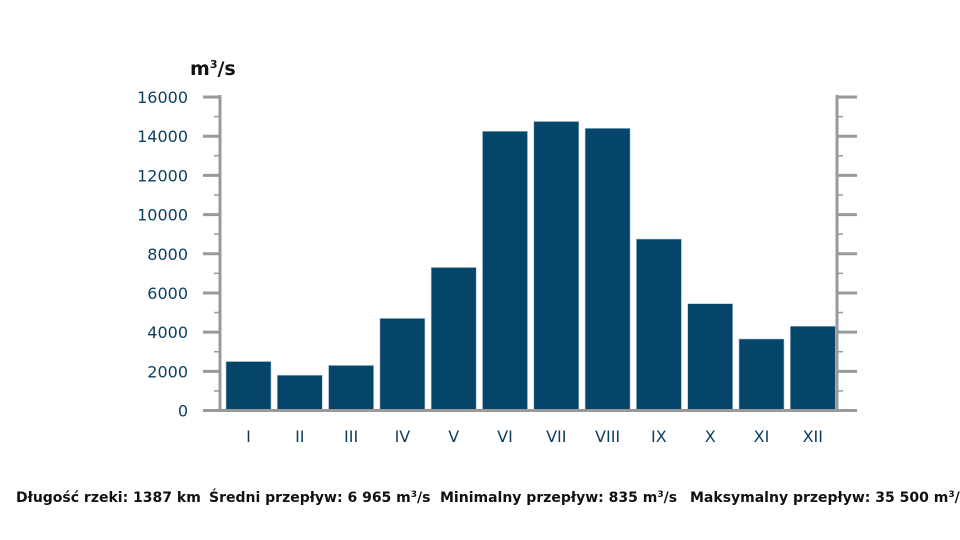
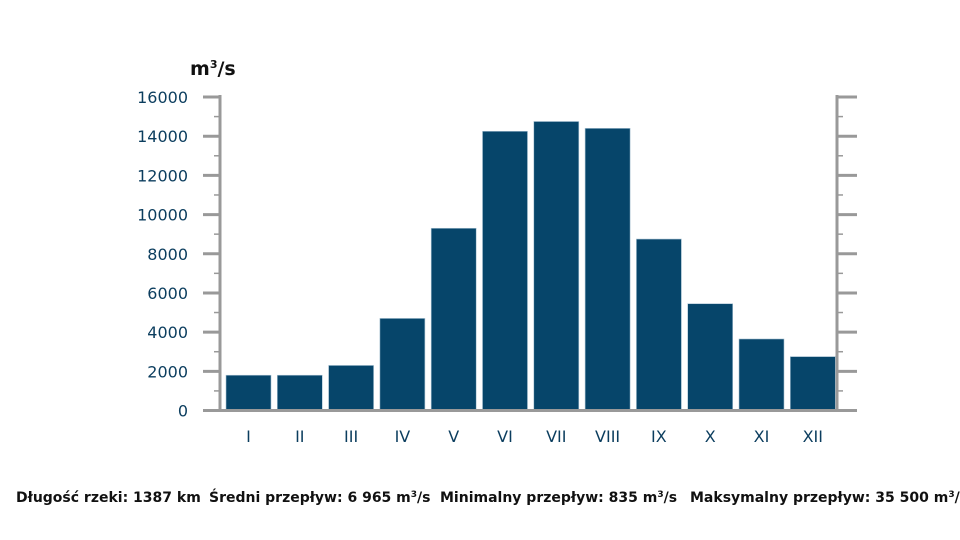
I: 2500 -> 1800
V: 7300 -> 9300
XII: 4300 -> 2800
